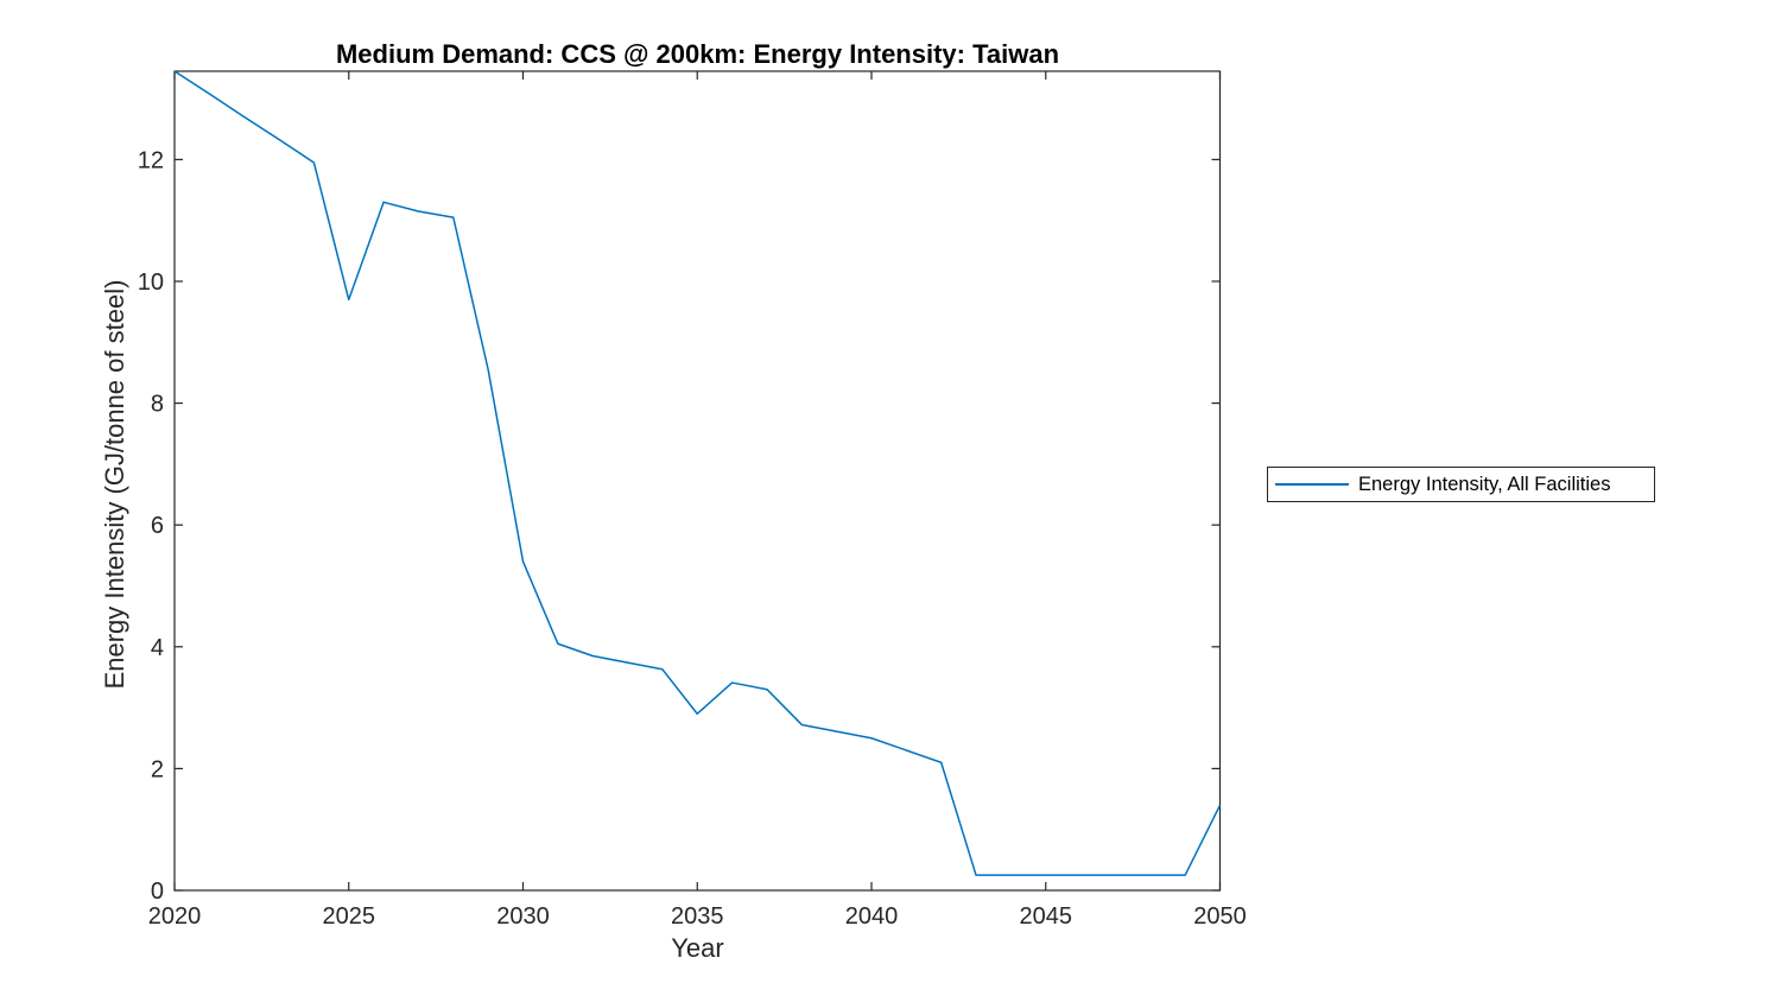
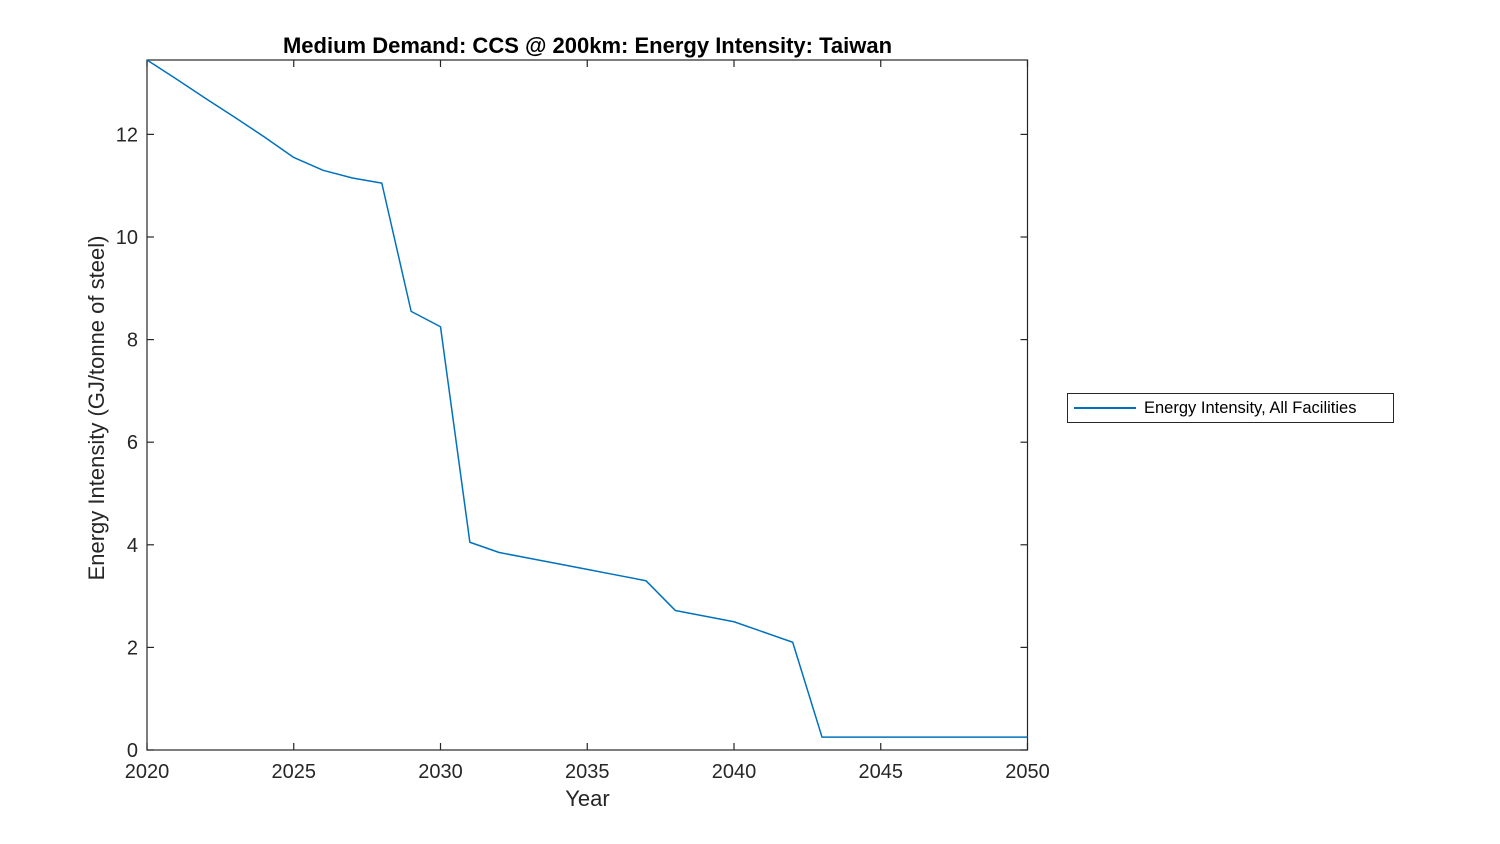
2025: 9.7 -> 11.6
2030: 5.4 -> 8.2
2035: 2.9 -> 3.5
2050: 1.4 -> 0.2
